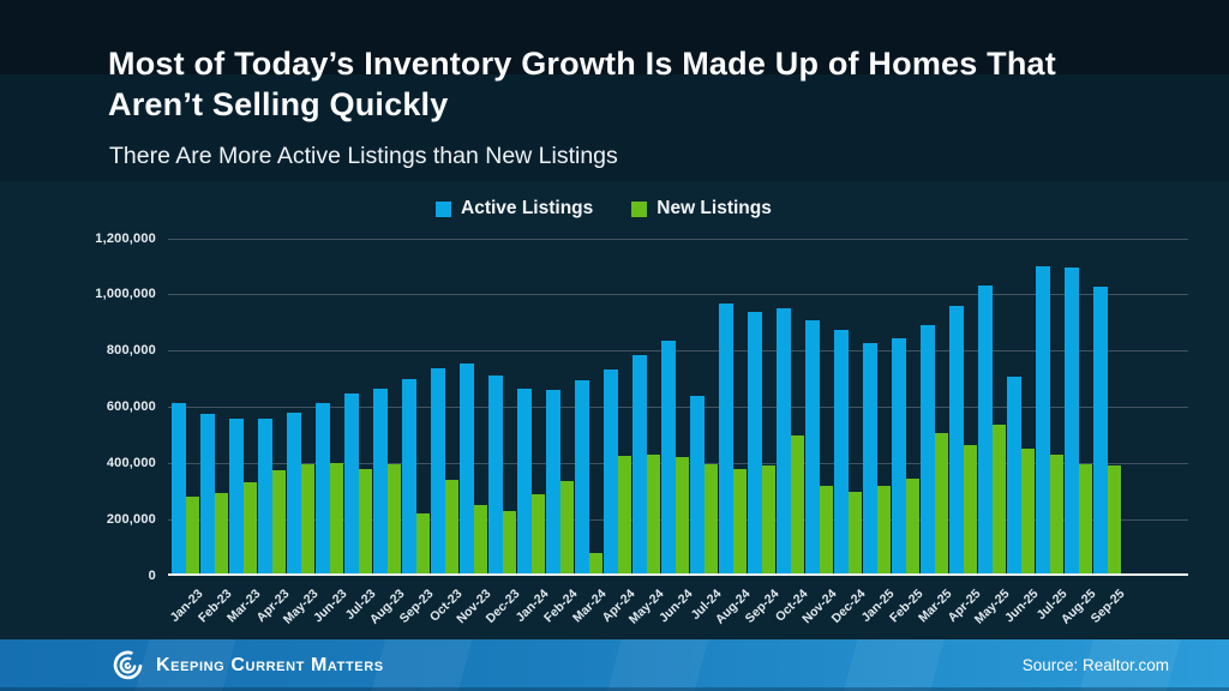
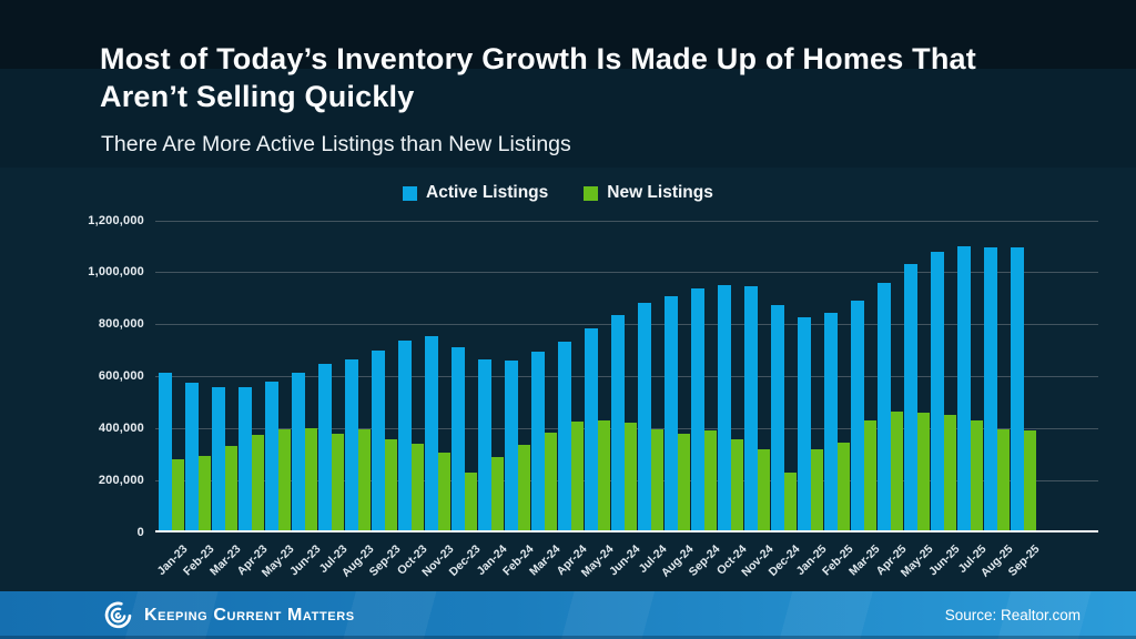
New Listings/Sep-23: 220000 -> 360000
New Listings/Nov-23: 250000 -> 310000
New Listings/Mar-24: 80000 -> 390000
Active Listings/Jul-24: 640000 -> 880000
Active Listings/Aug-24: 970000 -> 910000
New Listings/Oct-24: 500000 -> 360000
Active Listings/Nov-24: 910000 -> 950000
New Listings/Dec-24: 300000 -> 230000
New Listings/Mar-25: 510000 -> 430000
New Listings/May-25: 540000 -> 460000
Active Listings/Jun-25: 710000 -> 1080000
Active Listings/Sep-25: 1030000 -> 1100000
